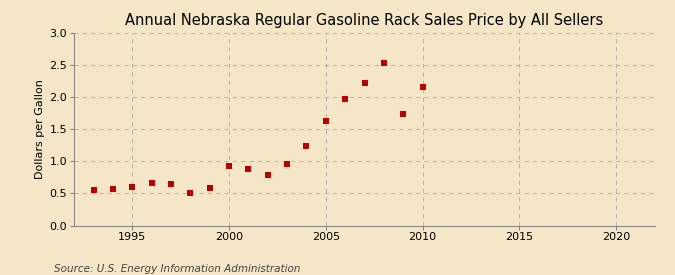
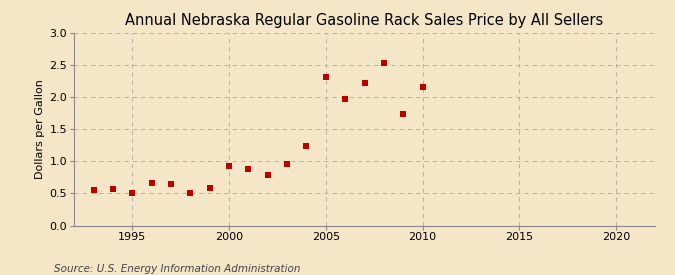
1995: 0.60 -> 0.50
2005: 1.63 -> 2.32
